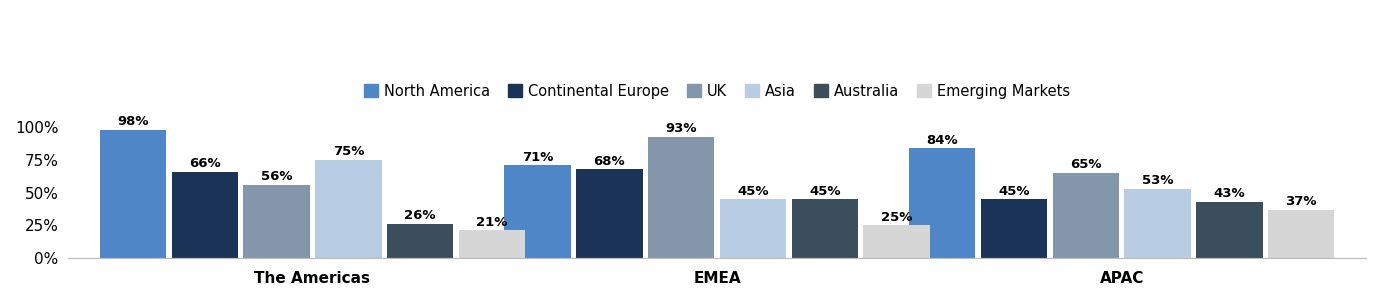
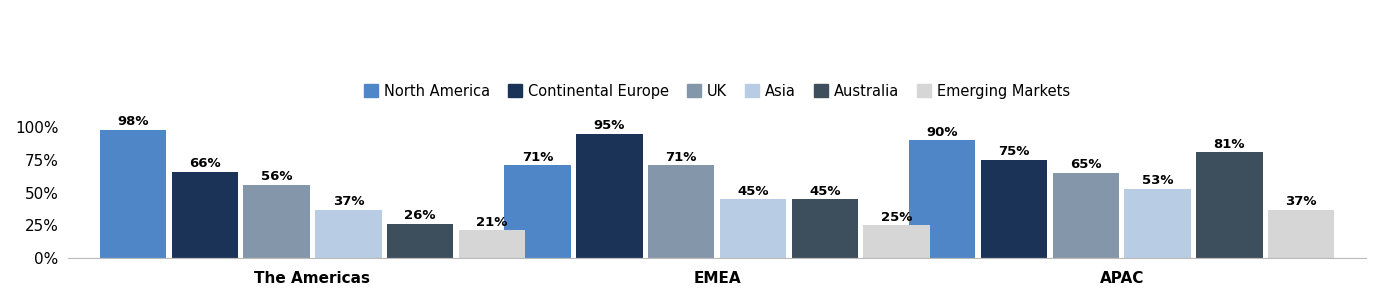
Asia/The Americas: 75% -> 37%
Continental Europe/EMEA: 68% -> 95%
UK/EMEA: 93% -> 71%
North America/APAC: 84% -> 90%
Continental Europe/APAC: 45% -> 75%
Australia/APAC: 43% -> 81%
